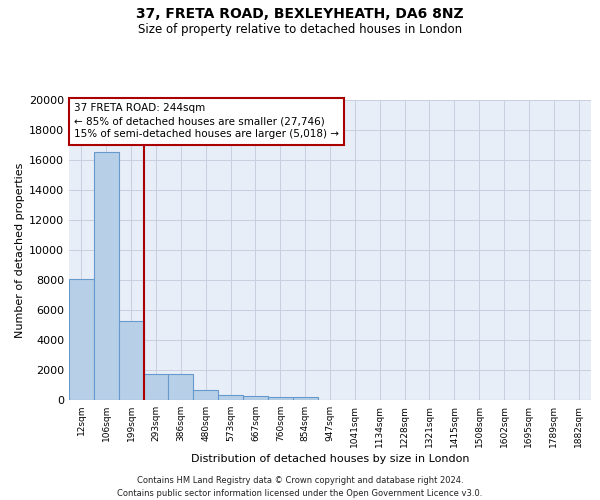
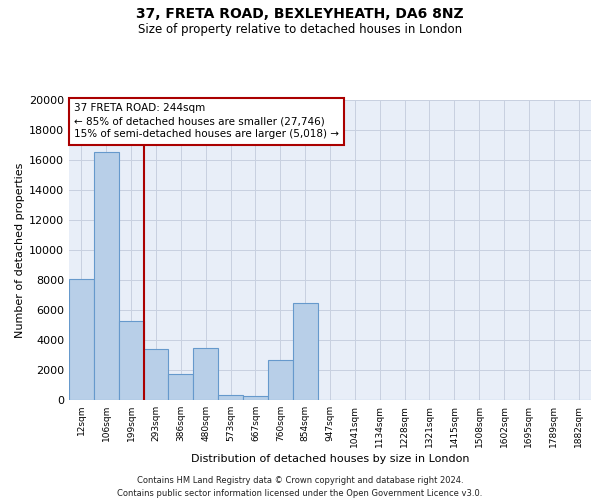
293sqm: 1800 -> 3400
480sqm: 600 -> 3500
760sqm: 200 -> 2700
854sqm: 200 -> 6500
